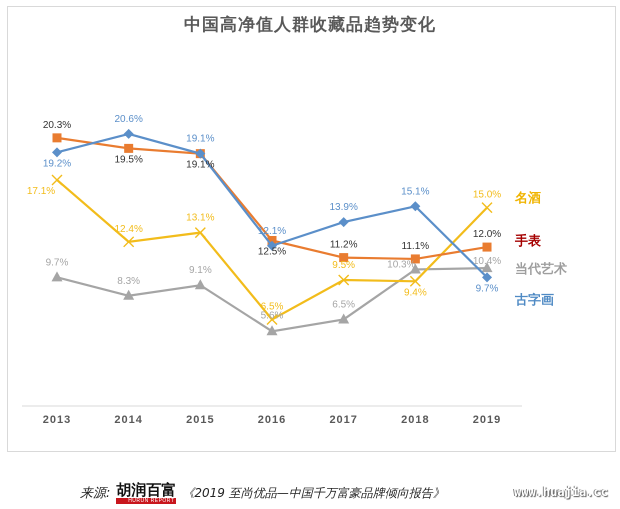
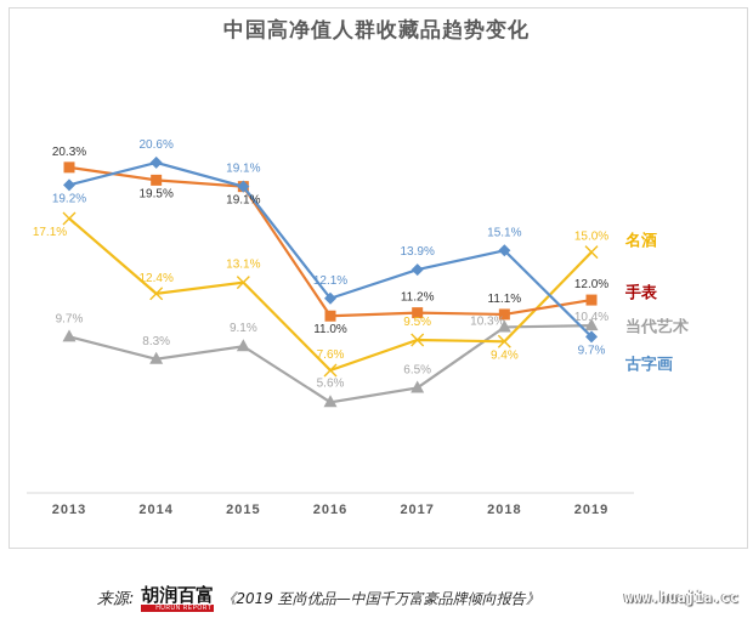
手表/2016: 12.5% -> 11.0%
名酒/2016: 6.5% -> 7.6%
